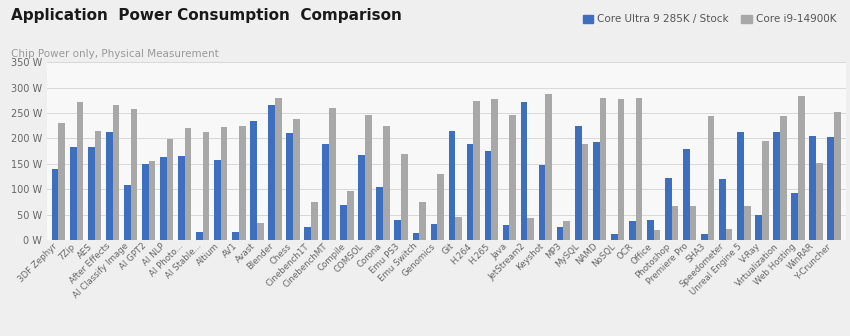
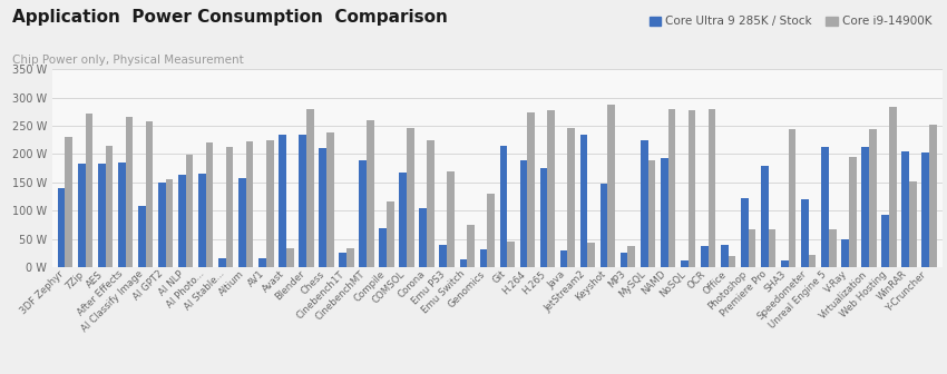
Core Ultra 9 285K / Stock/After Effects: 212 W -> 185 W
Core Ultra 9 285K / Stock/Blender: 266 W -> 235 W
Core i9-14900K/Cinebench1T: 76 W -> 34 W
Core i9-14900K/Compile: 96 W -> 117 W
Core Ultra 9 285K / Stock/JetStream2: 272 W -> 235 W
